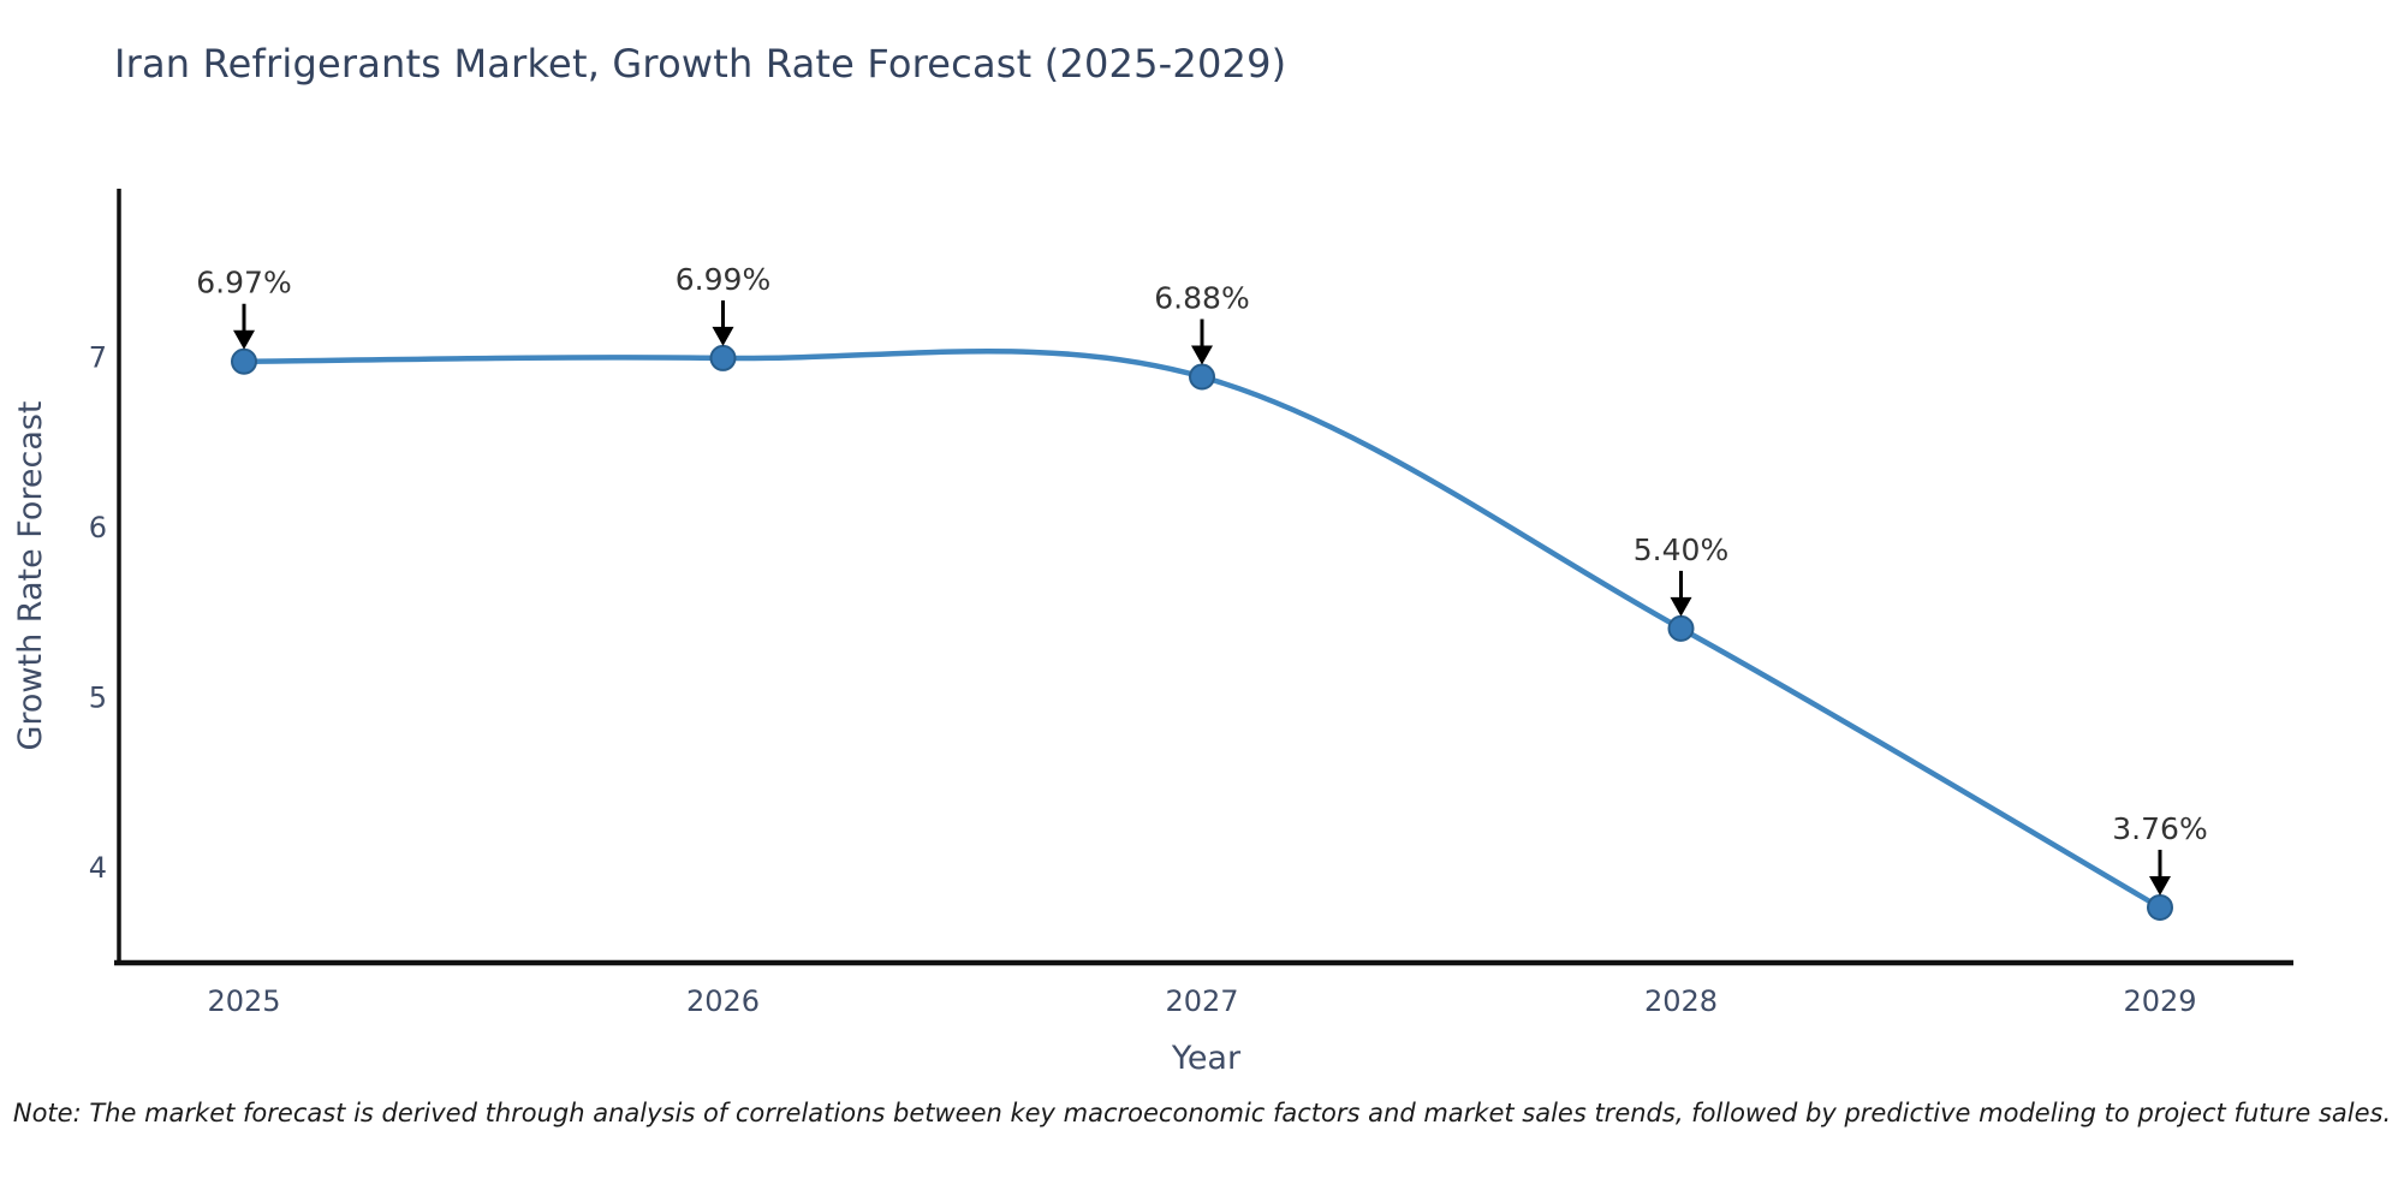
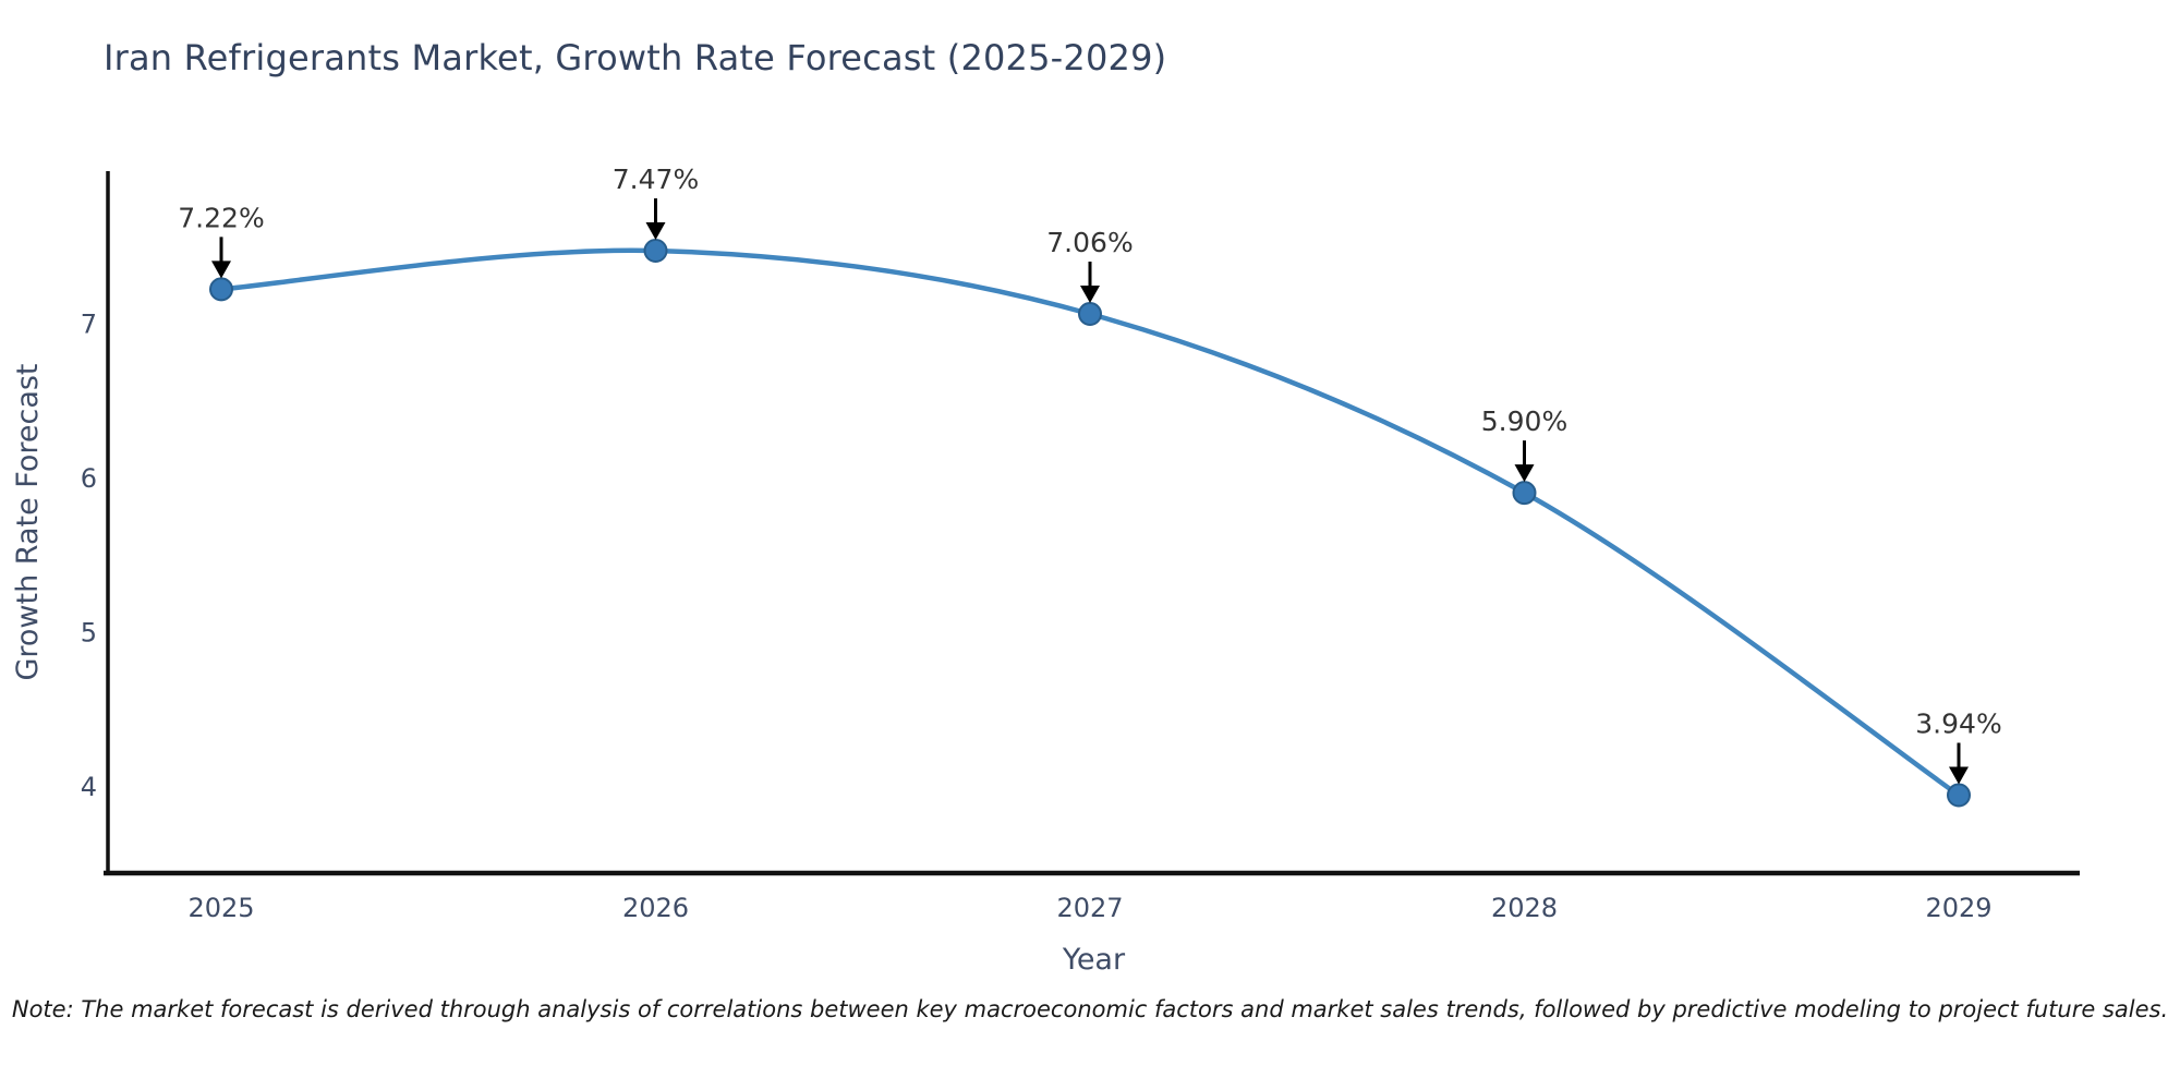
2025: 6.97% -> 7.22%
2026: 6.99% -> 7.47%
2027: 6.88% -> 7.06%
2028: 5.40% -> 5.90%
2029: 3.76% -> 3.94%
